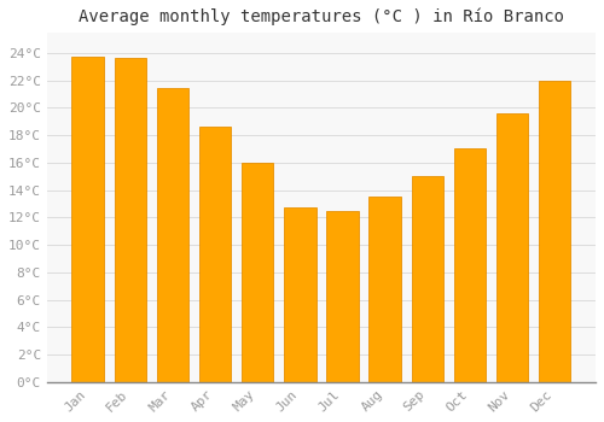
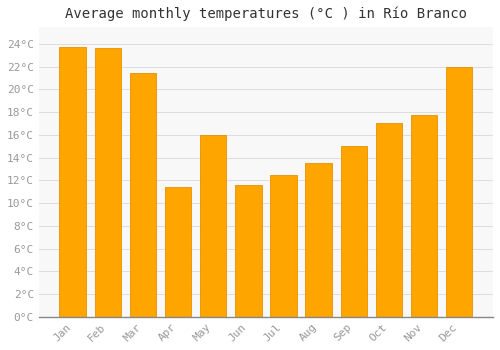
Apr: 18.6°C -> 11.4°C
Jun: 12.7°C -> 11.6°C
Nov: 19.6°C -> 17.7°C
